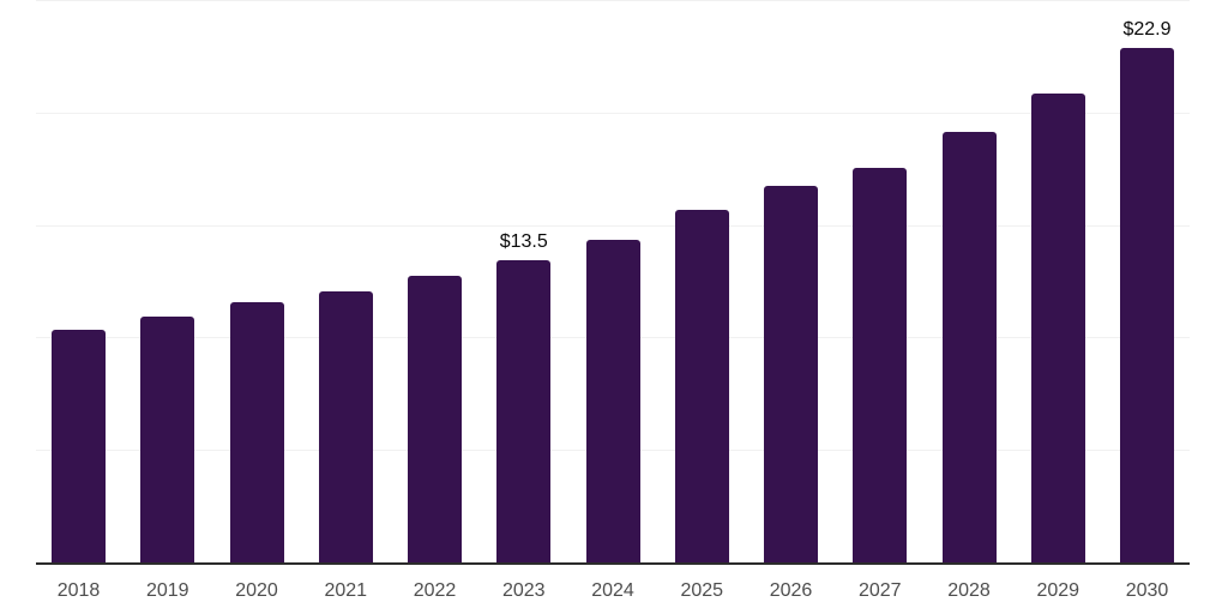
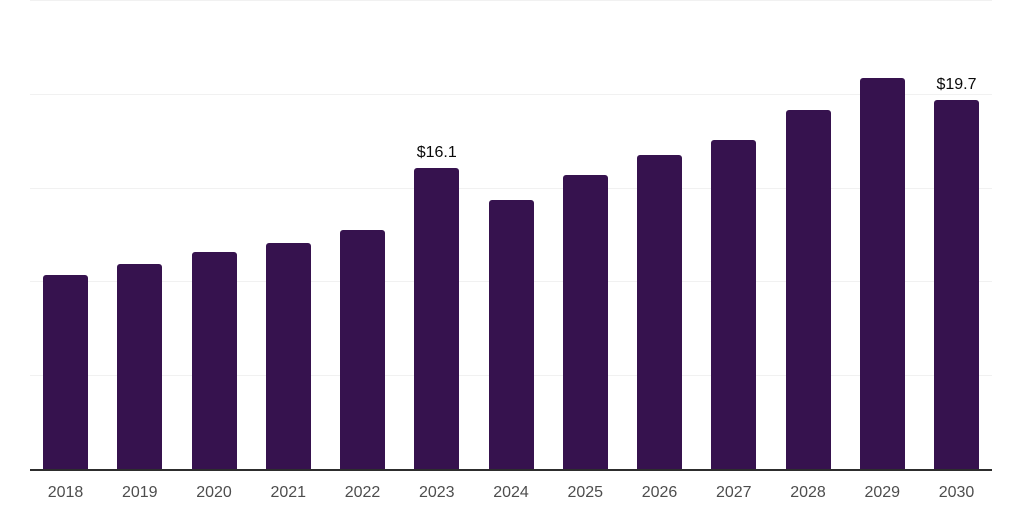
2023: $13.5 -> $16.1
2030: $22.9 -> $19.7
